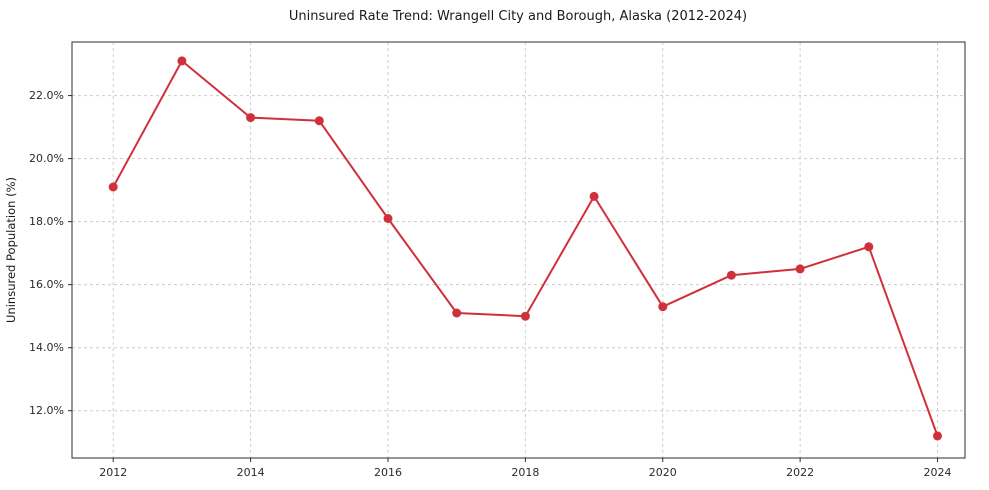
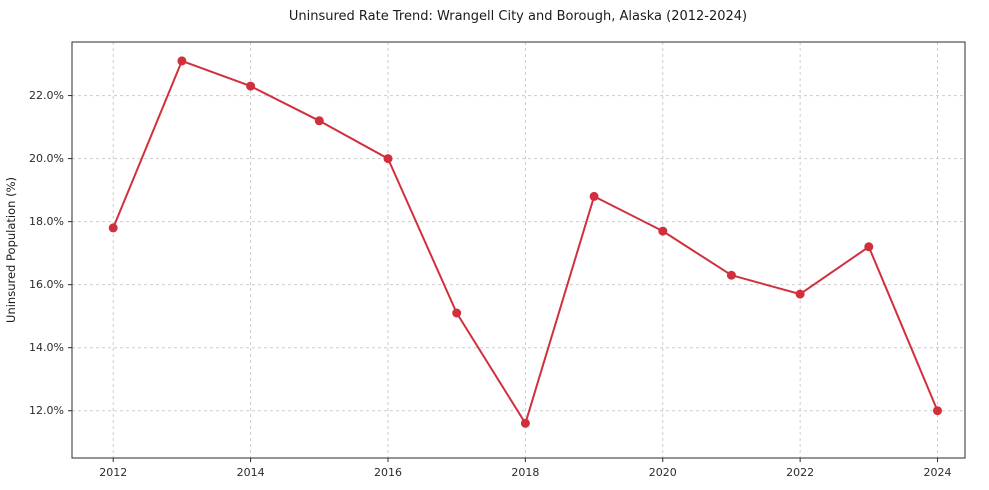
2012: 19.1% -> 17.8%
2014: 21.3% -> 22.3%
2016: 18.1% -> 20.0%
2018: 15.0% -> 11.6%
2020: 15.3% -> 17.7%
2022: 16.5% -> 15.7%
2024: 11.2% -> 12.0%
